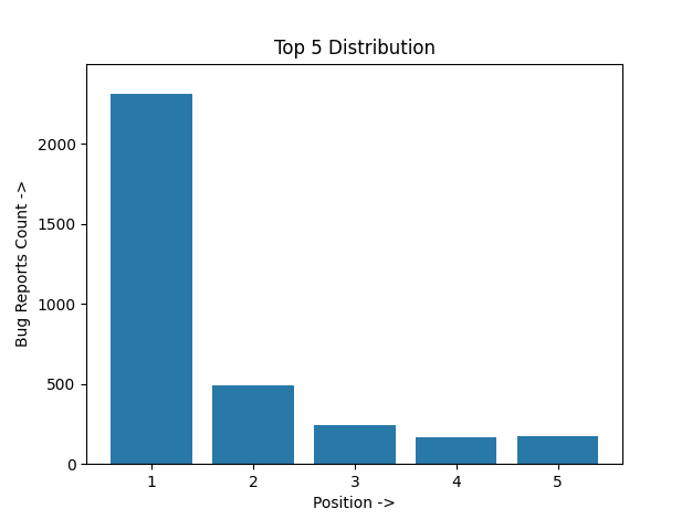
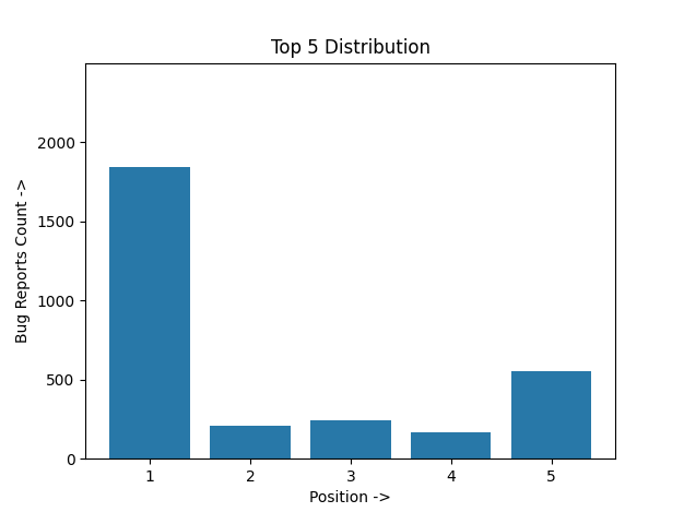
1: 2310 -> 1840
2: 490 -> 210
5: 180 -> 550
